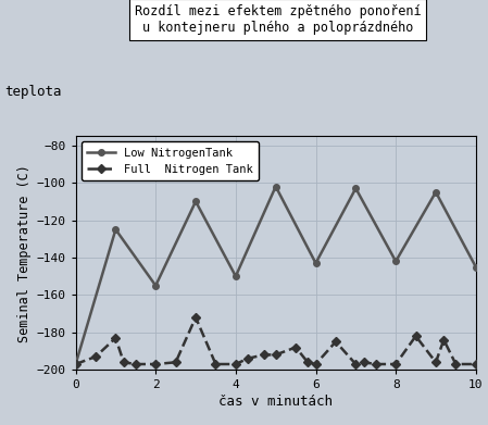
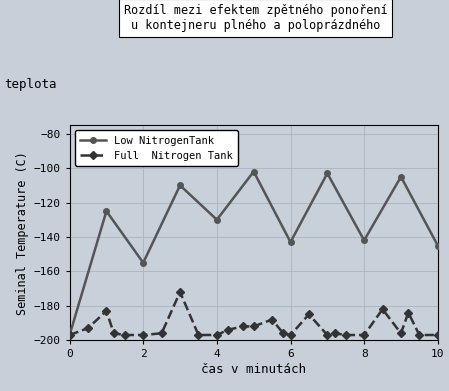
Low NitrogenTank/4: -150 -> -130
